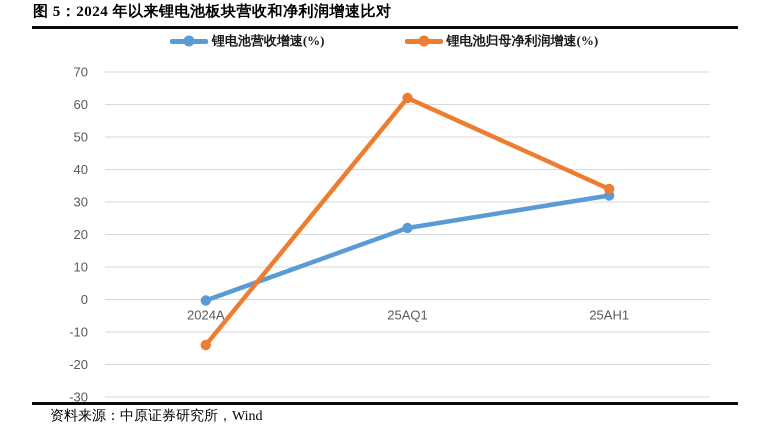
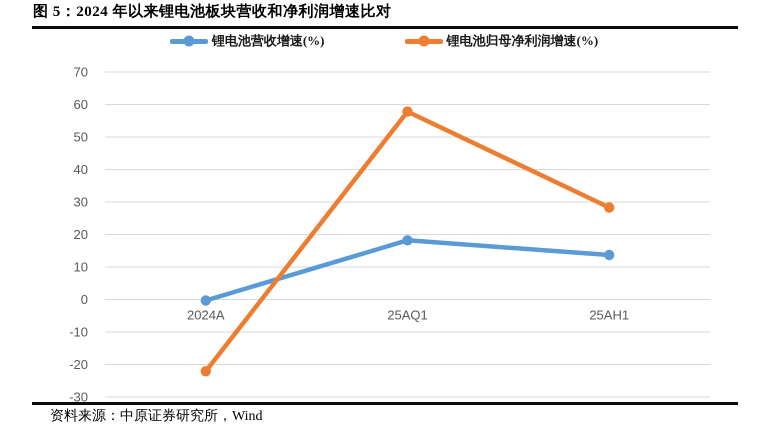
锂电池归母净利润增速(%)/2024A: -14 -> -22
锂电池营收增速(%)/25AQ1: 22 -> 18
锂电池归母净利润增速(%)/25AQ1: 62 -> 58
锂电池营收增速(%)/25AH1: 32 -> 14
锂电池归母净利润增速(%)/25AH1: 34 -> 28
